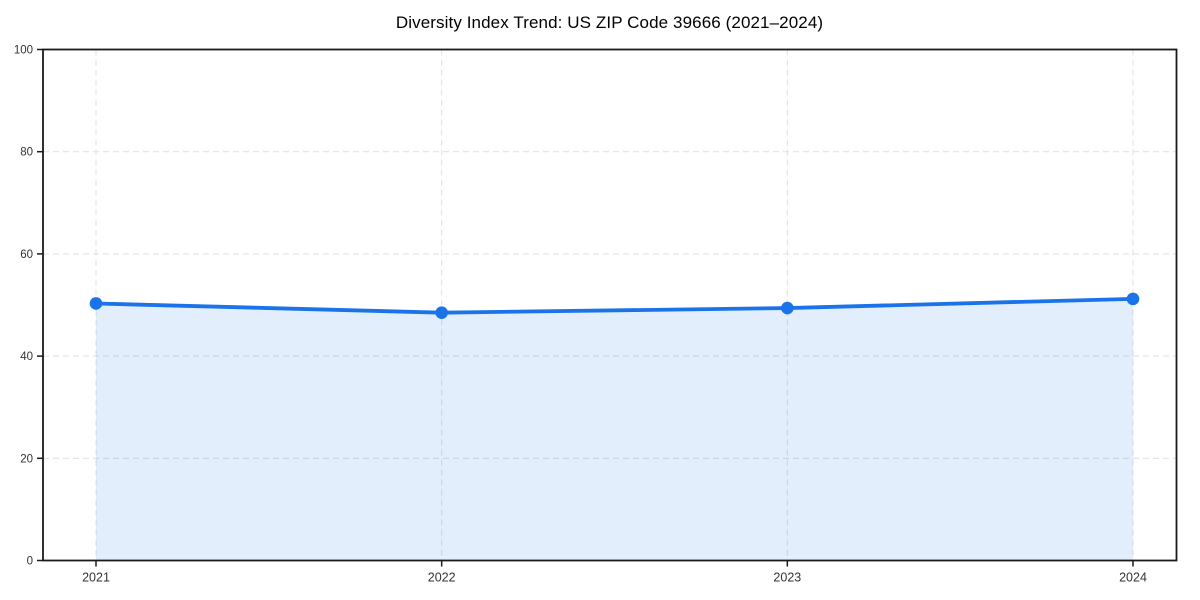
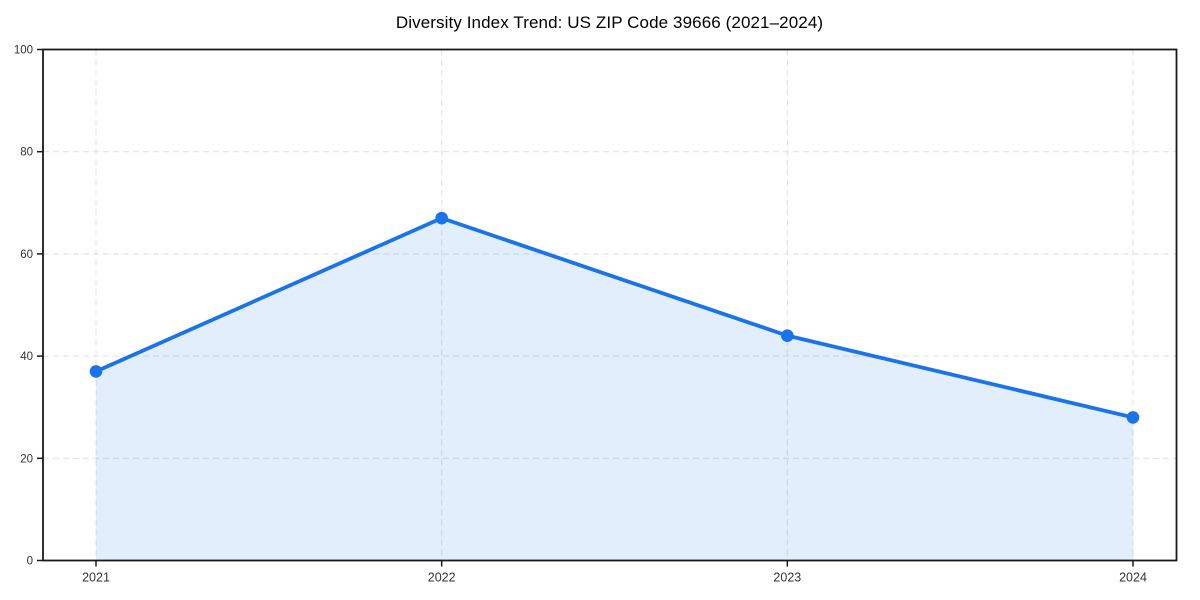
2021: 50 -> 37
2022: 48 -> 67
2023: 49 -> 44
2024: 51 -> 28
